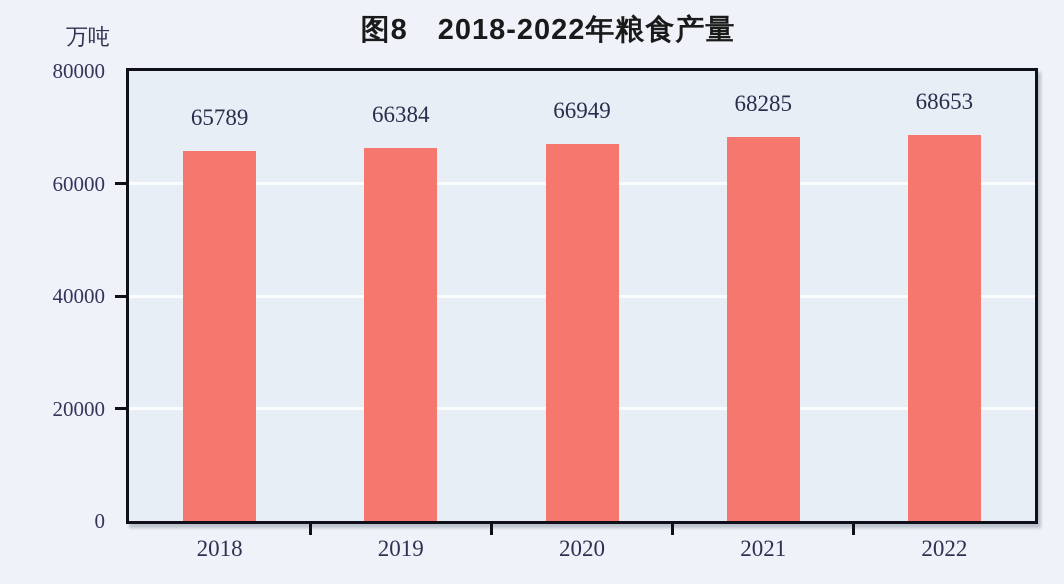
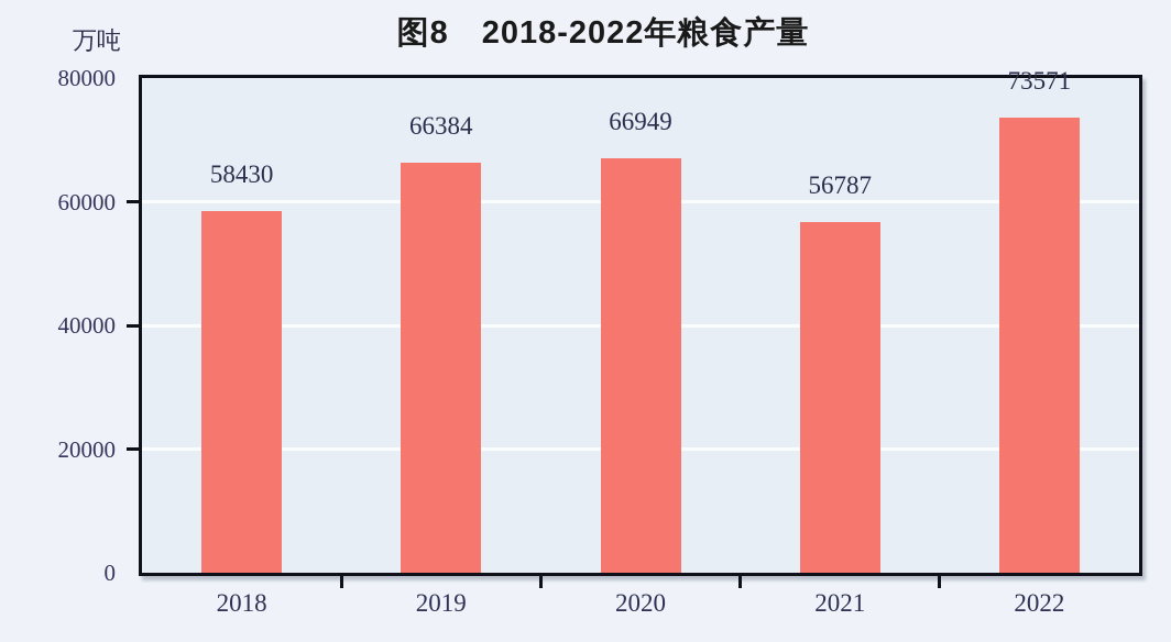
2018: 65789 -> 58430
2021: 68285 -> 56787
2022: 68653 -> 73571
